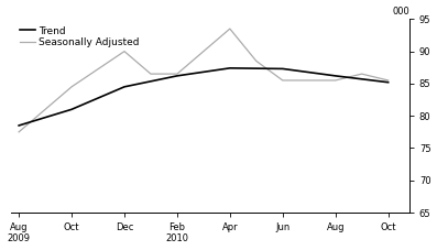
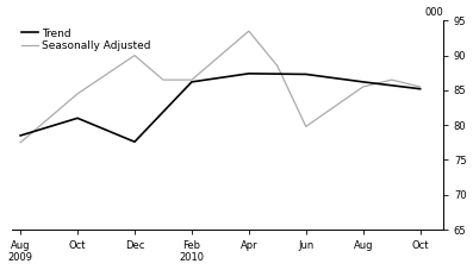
Trend/Dec: 84.5 -> 77.6
Seasonally Adjusted/Jun: 85.5 -> 79.8
